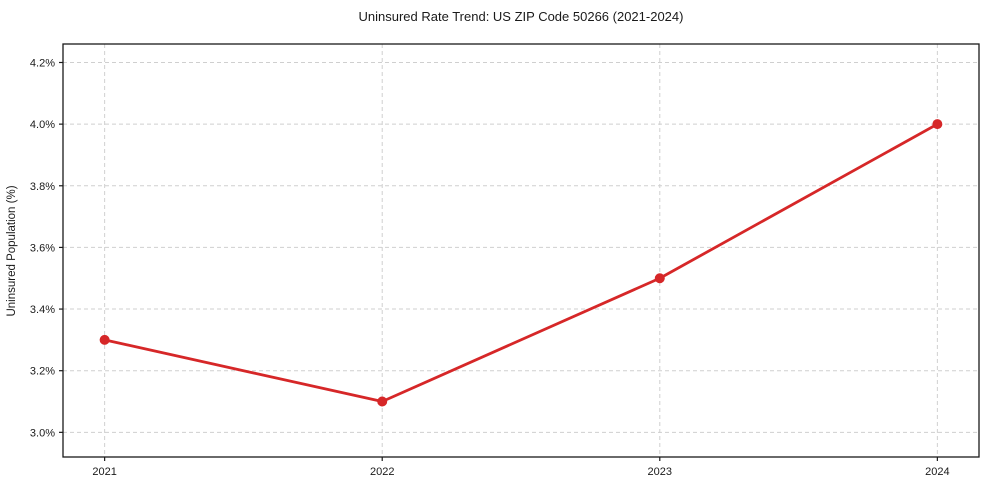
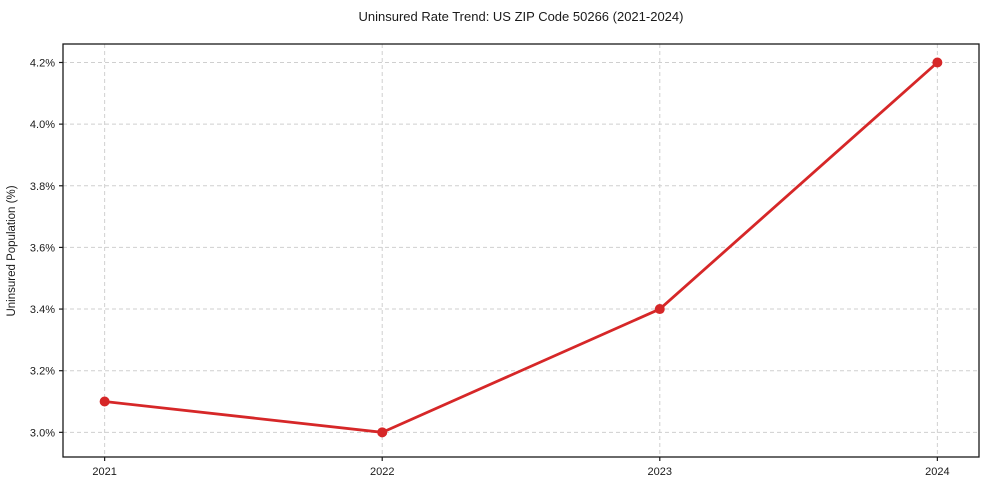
2021: 3.3% -> 3.1%
2022: 3.1% -> 3.0%
2023: 3.5% -> 3.4%
2024: 4.0% -> 4.2%
